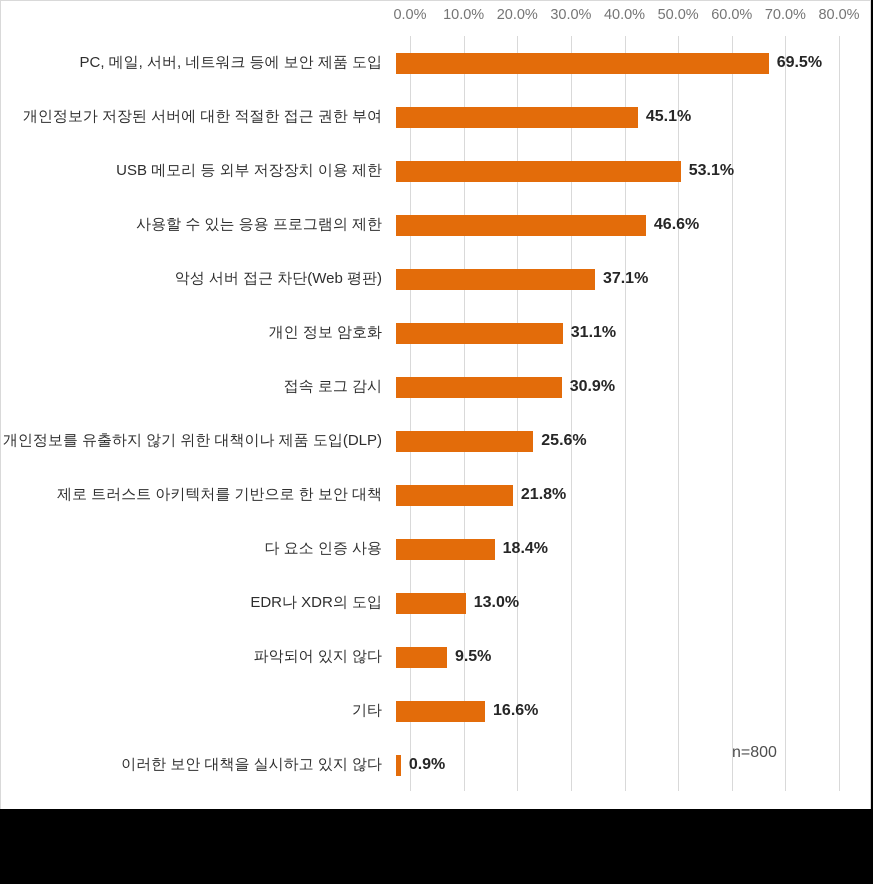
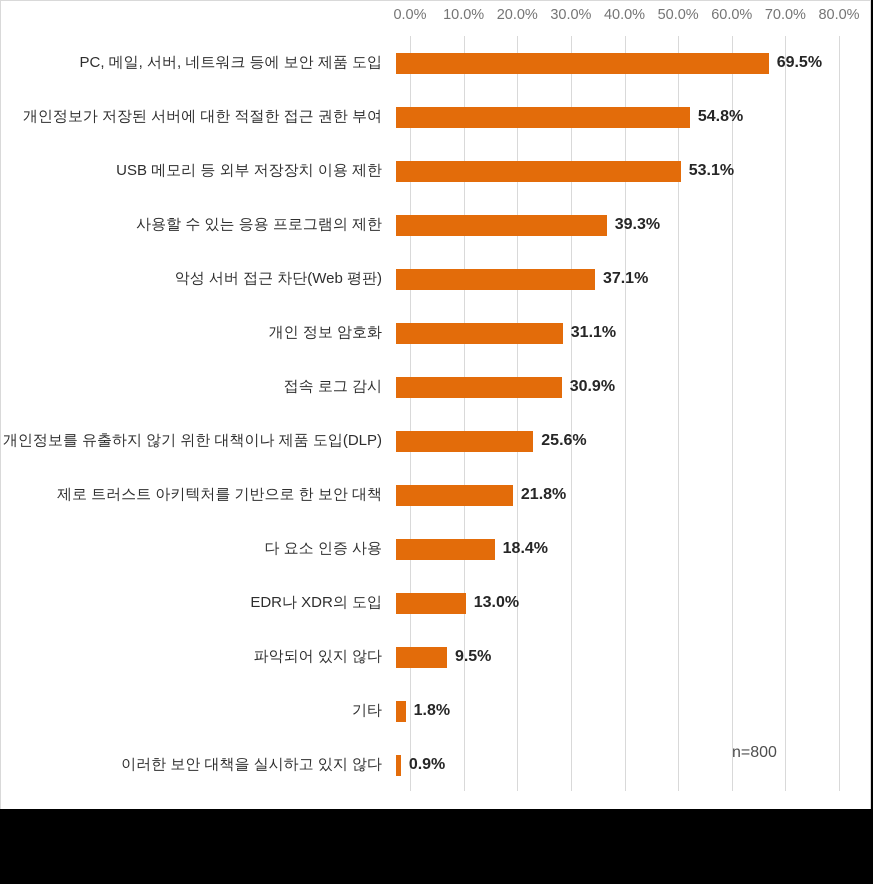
개인정보가 저장된 서버에 대한 적절한 접근 권한 부여: 45.1% -> 54.8%
사용할 수 있는 응용 프로그램의 제한: 46.6% -> 39.3%
기타: 16.6% -> 1.8%
